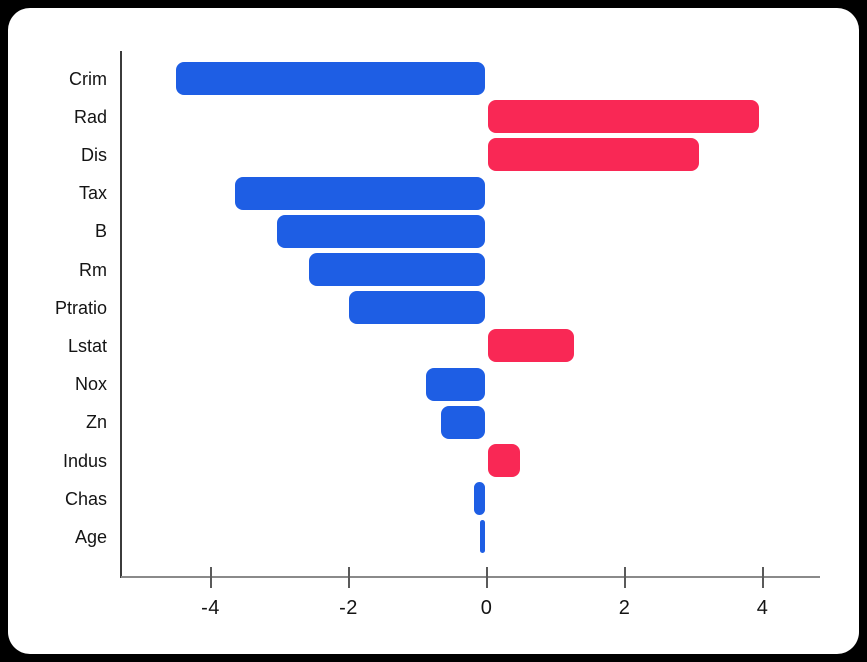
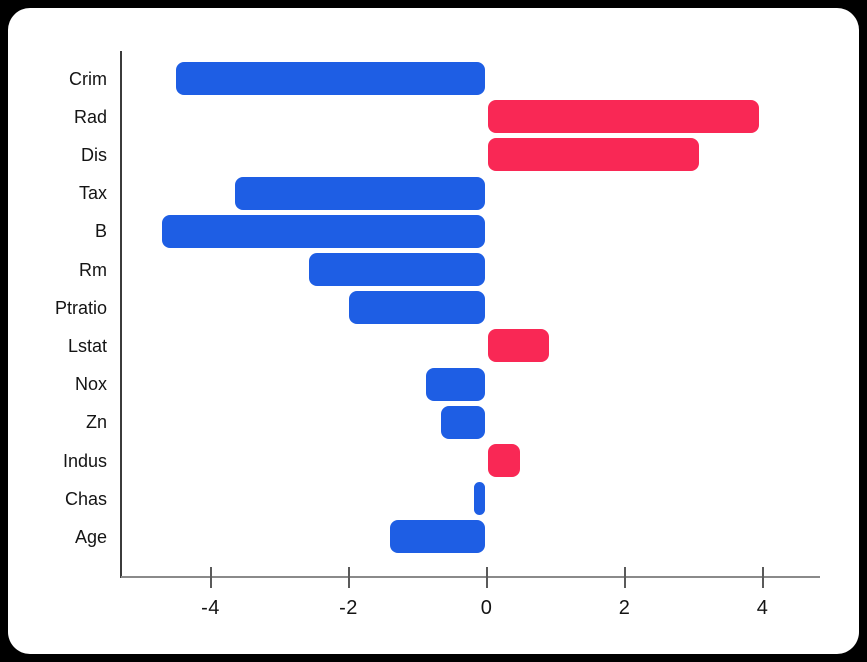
B: -3.0 -> -4.7
Lstat: 1.3 -> 0.9
Age: -0.1 -> -1.4
